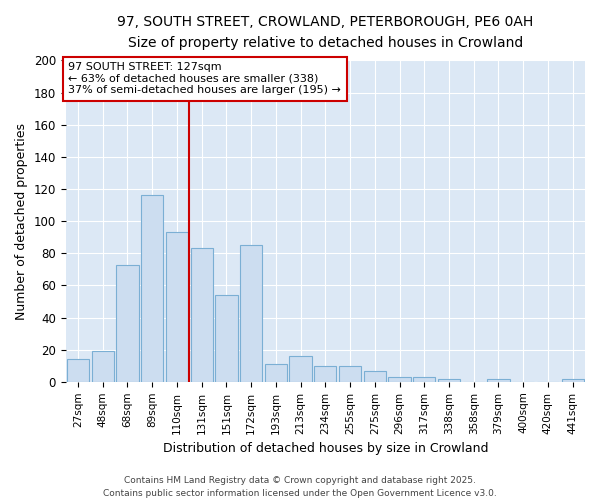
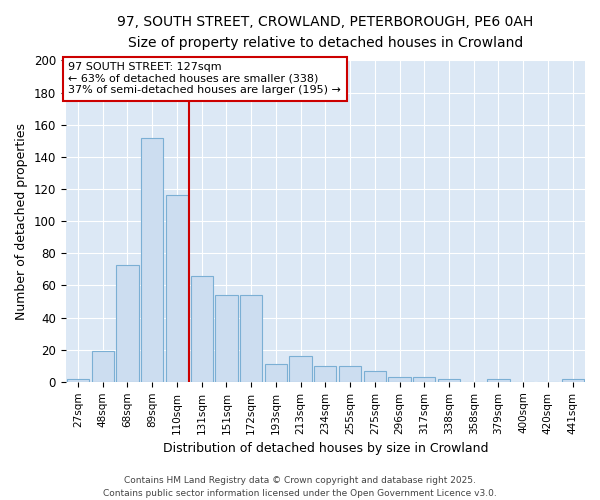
27sqm: 14 -> 2
89sqm: 116 -> 152
110sqm: 93 -> 116
131sqm: 83 -> 66
172sqm: 85 -> 54
